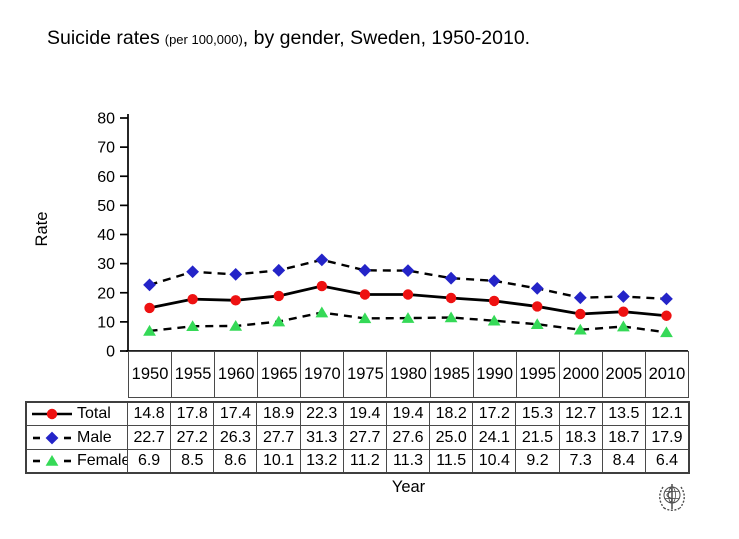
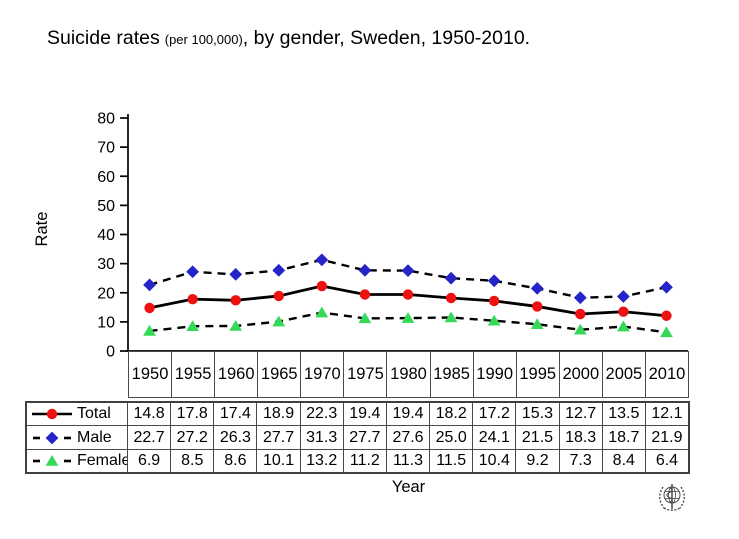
Male/2010: 17.9 -> 21.9
